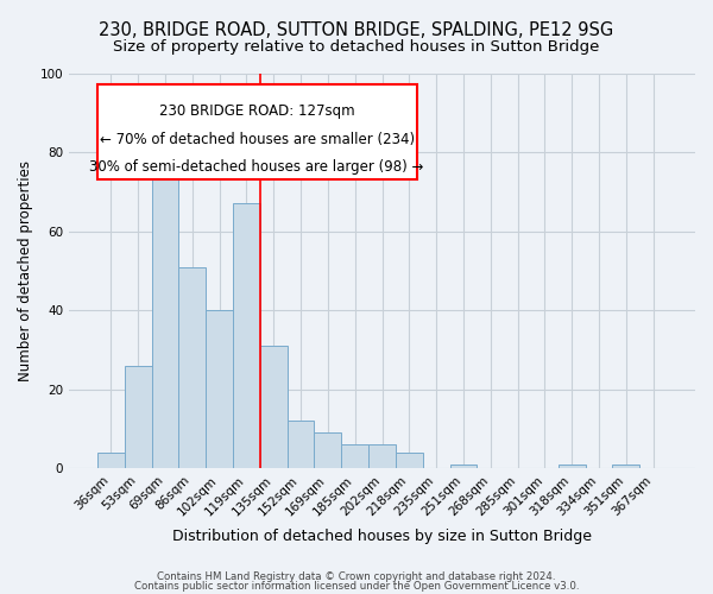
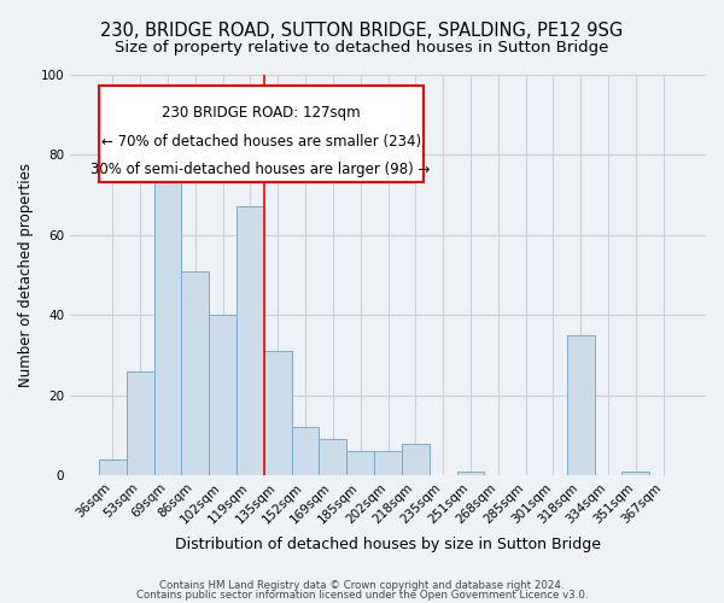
218sqm: 4 -> 8
318sqm: 1 -> 35
